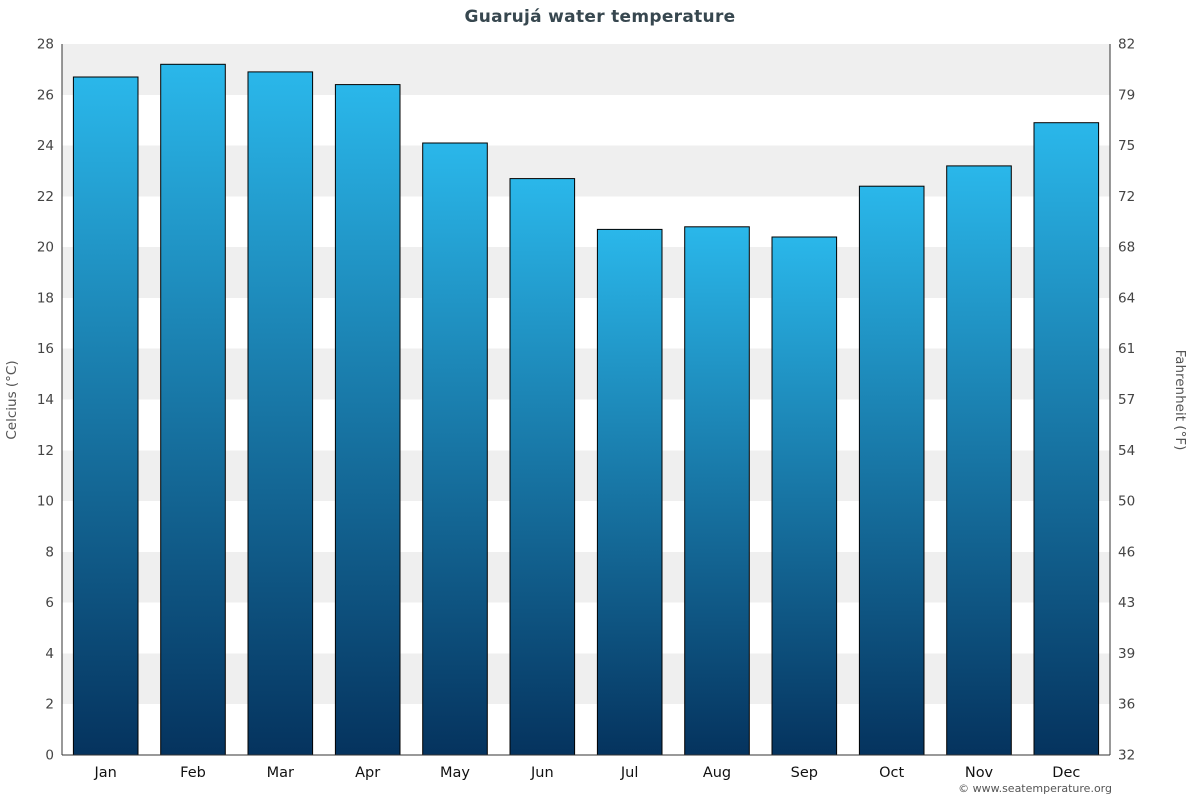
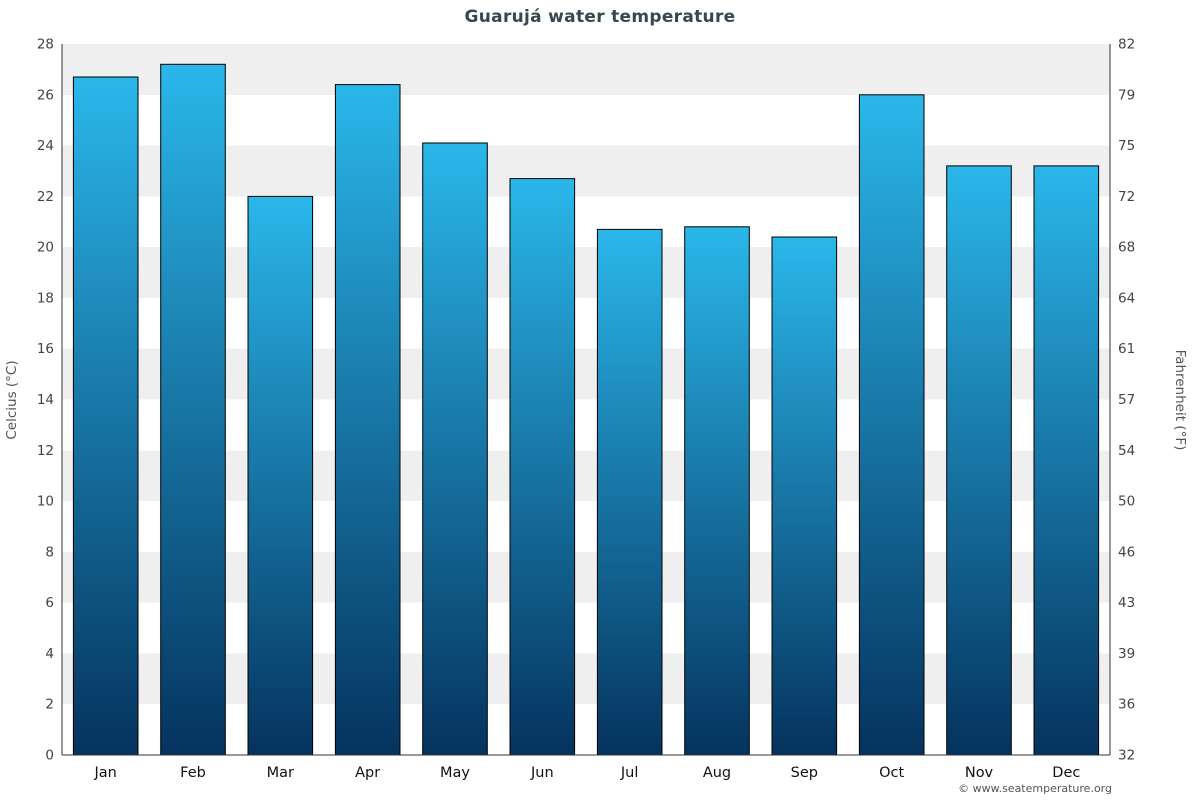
Mar: 26.9 -> 22.0
Oct: 22.4 -> 26.0
Dec: 24.9 -> 23.2
